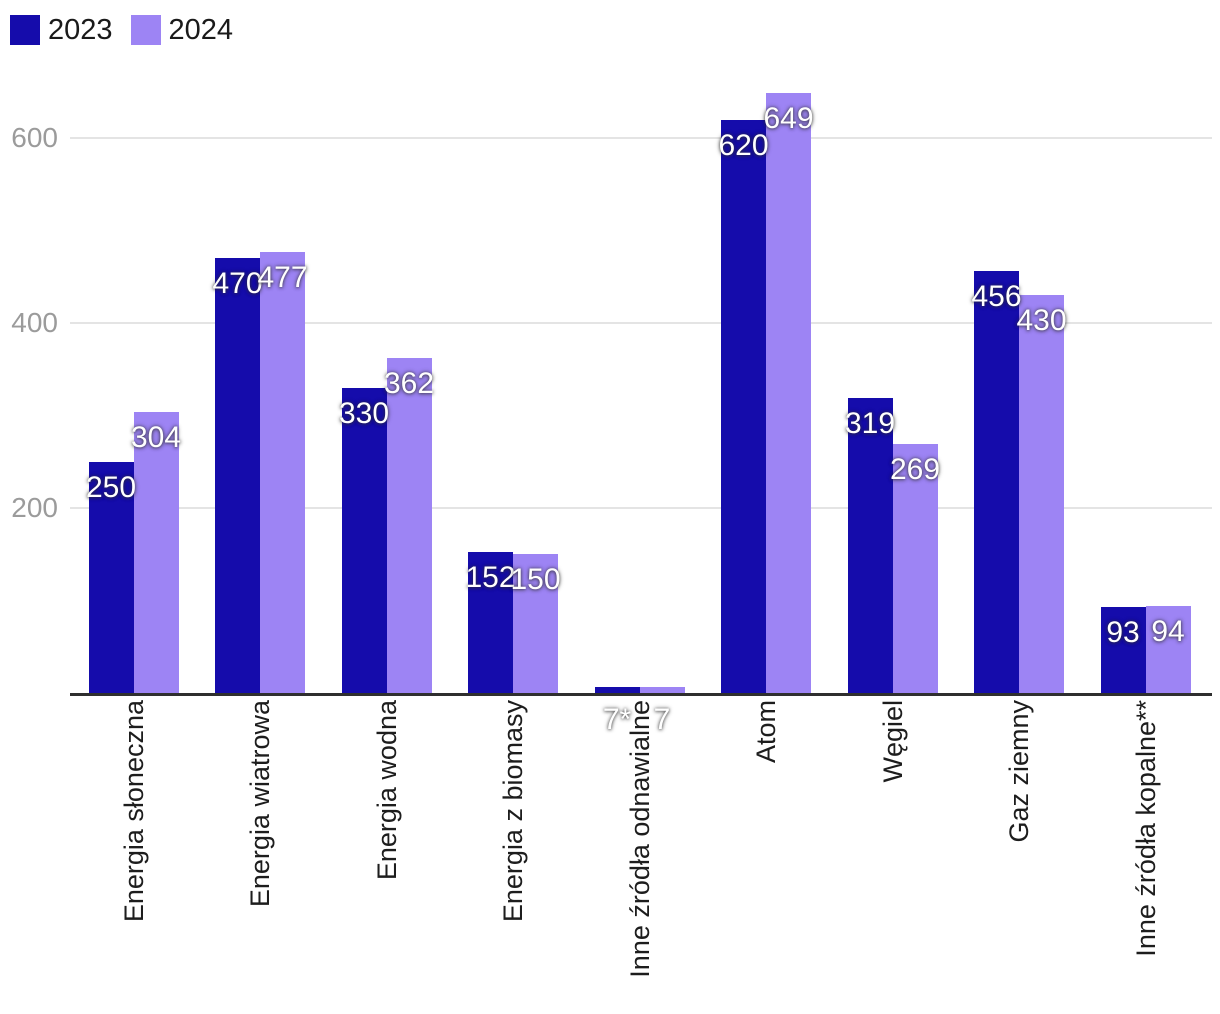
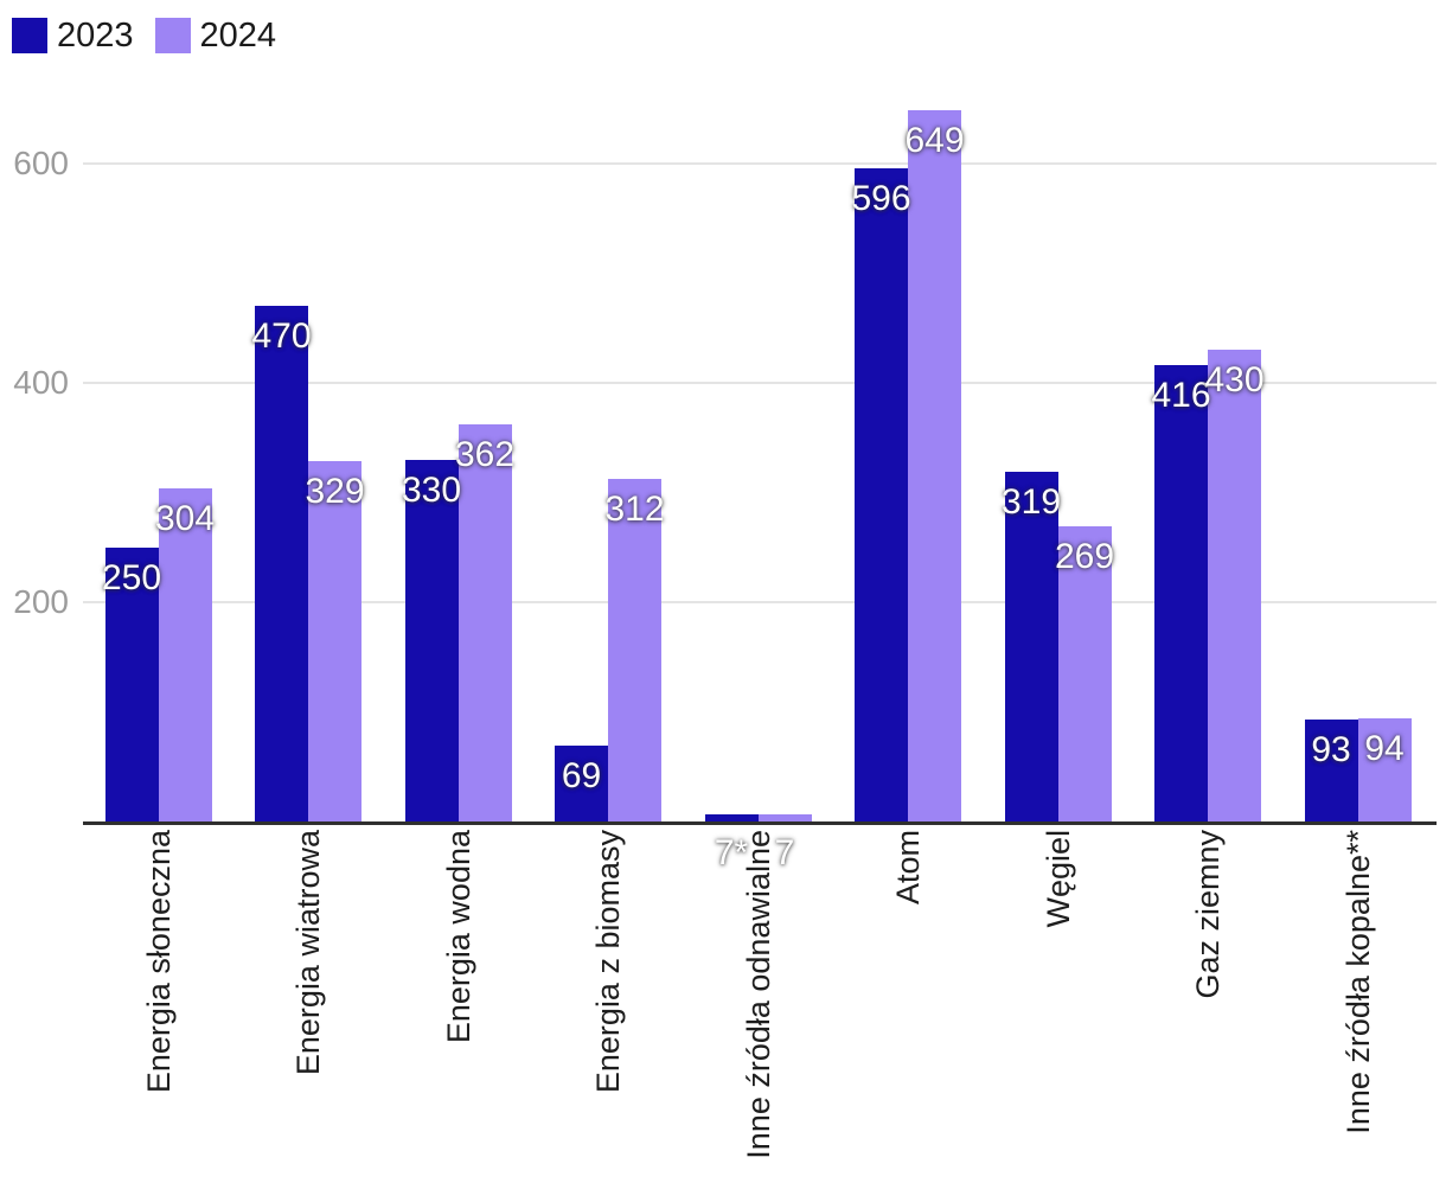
2024/Energia wiatrowa: 477 -> 329
2023/Energia z biomasy: 152 -> 69
2024/Energia z biomasy: 150 -> 312
2023/Atom: 620 -> 596
2023/Gaz ziemny: 456 -> 416
